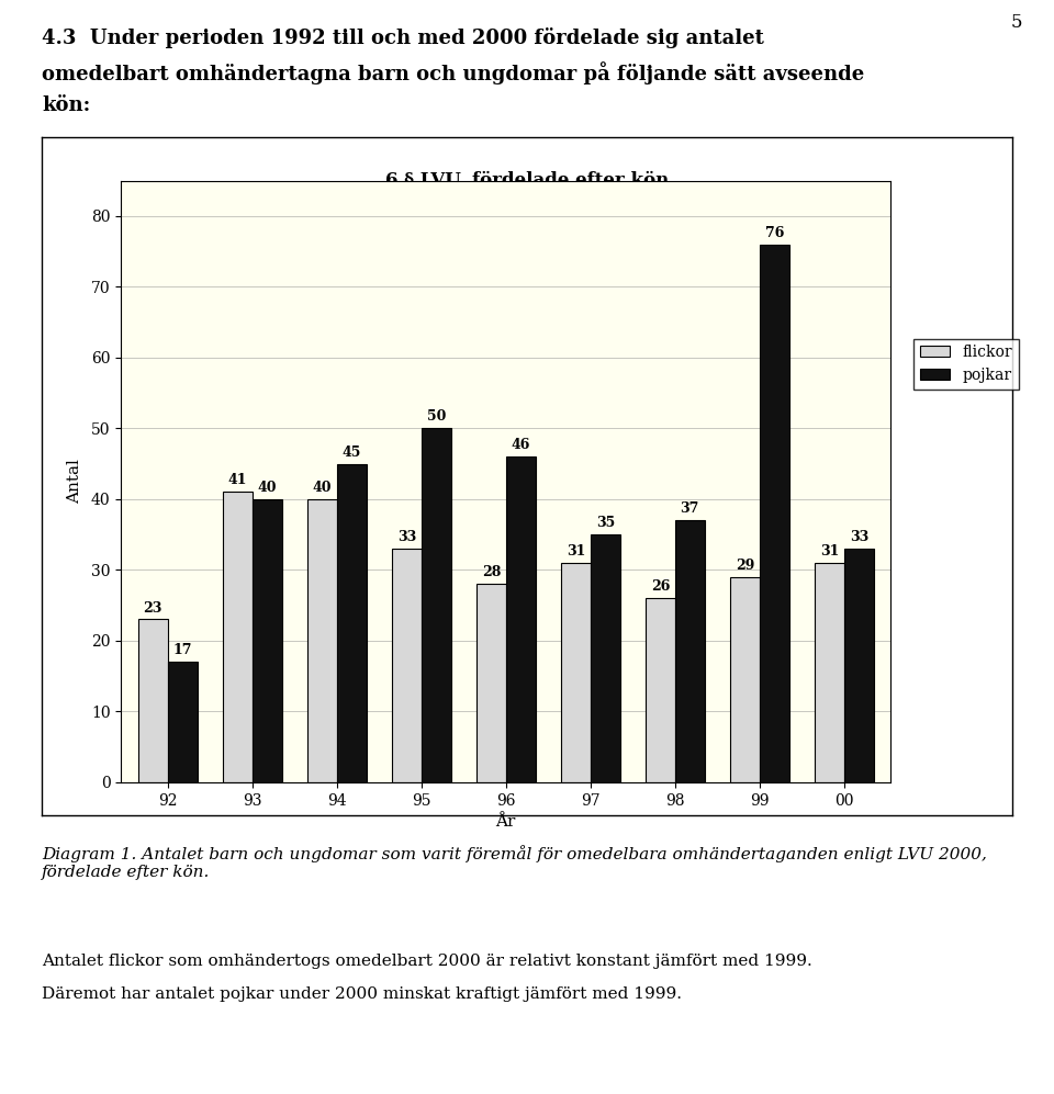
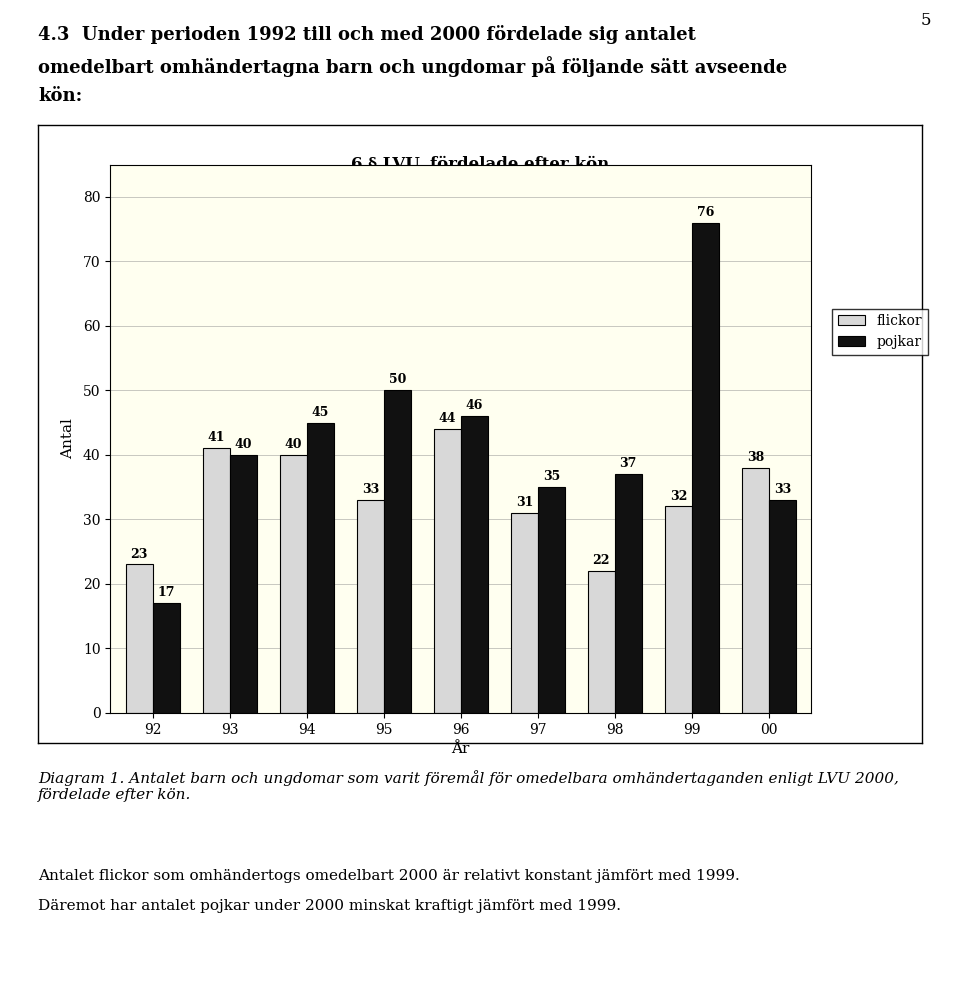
flickor/96: 28 -> 44
flickor/98: 26 -> 22
flickor/99: 29 -> 32
flickor/00: 31 -> 38
